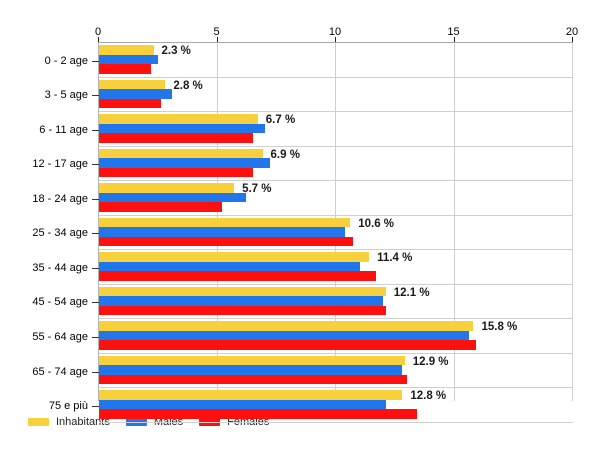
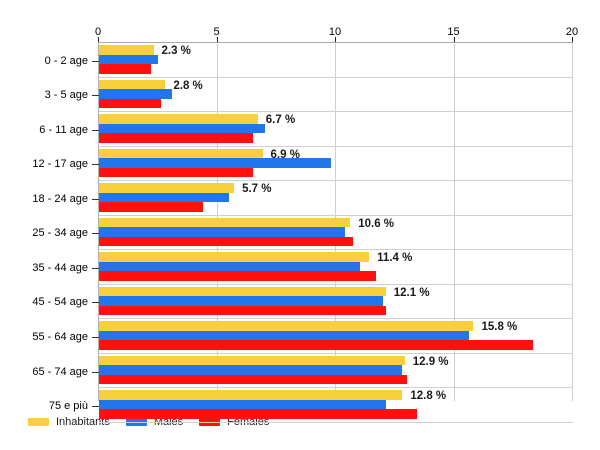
Males/12 - 17 age: 7.2 -> 9.8
Males/18 - 24 age: 6.2 -> 5.5
Females/18 - 24 age: 5.2 -> 4.4
Females/55 - 64 age: 15.9 -> 18.3
